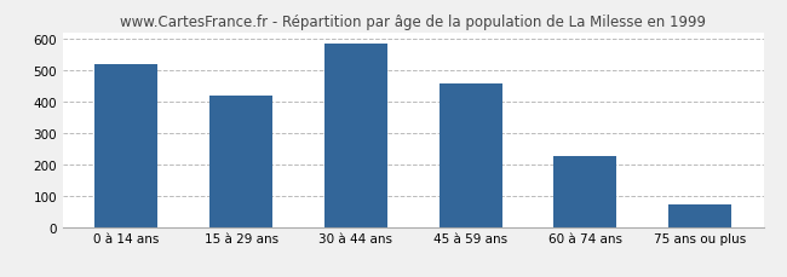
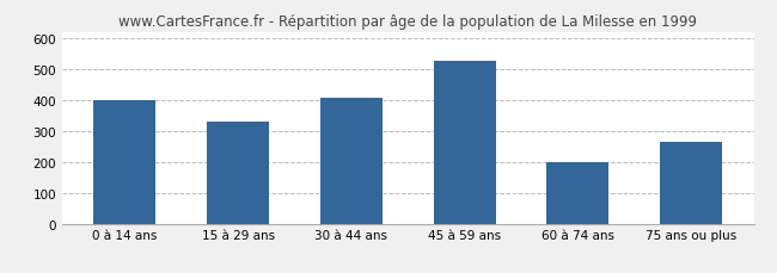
0 à 14 ans: 520 -> 400
15 à 29 ans: 418 -> 330
30 à 44 ans: 582 -> 405
45 à 59 ans: 456 -> 525
60 à 74 ans: 225 -> 200
75 ans ou plus: 71 -> 265
